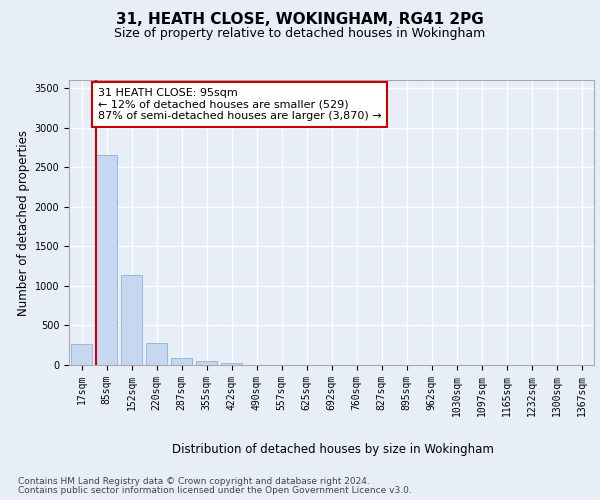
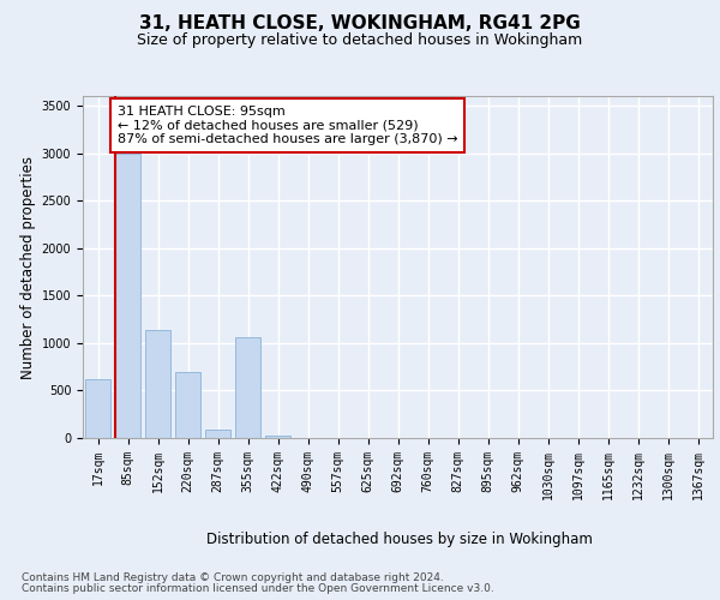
17sqm: 270 -> 620
85sqm: 2650 -> 3000
220sqm: 280 -> 700
355sqm: 40 -> 1060
